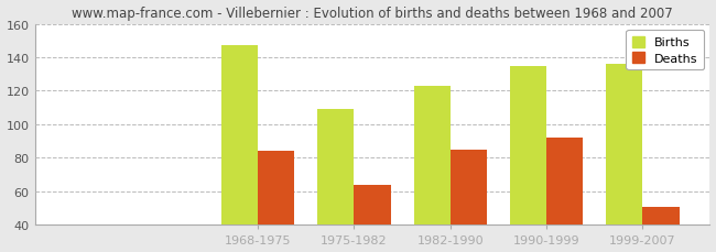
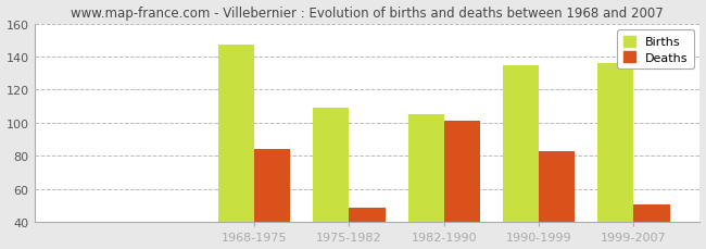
Deaths/1975-1982: 64 -> 49
Births/1982-1990: 123 -> 105
Deaths/1982-1990: 85 -> 101
Deaths/1990-1999: 92 -> 83
